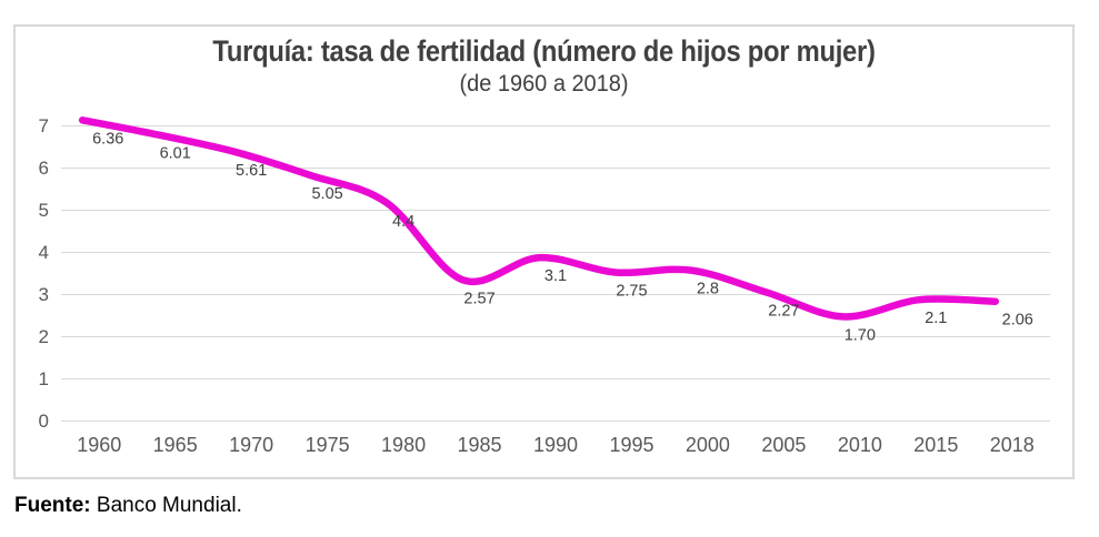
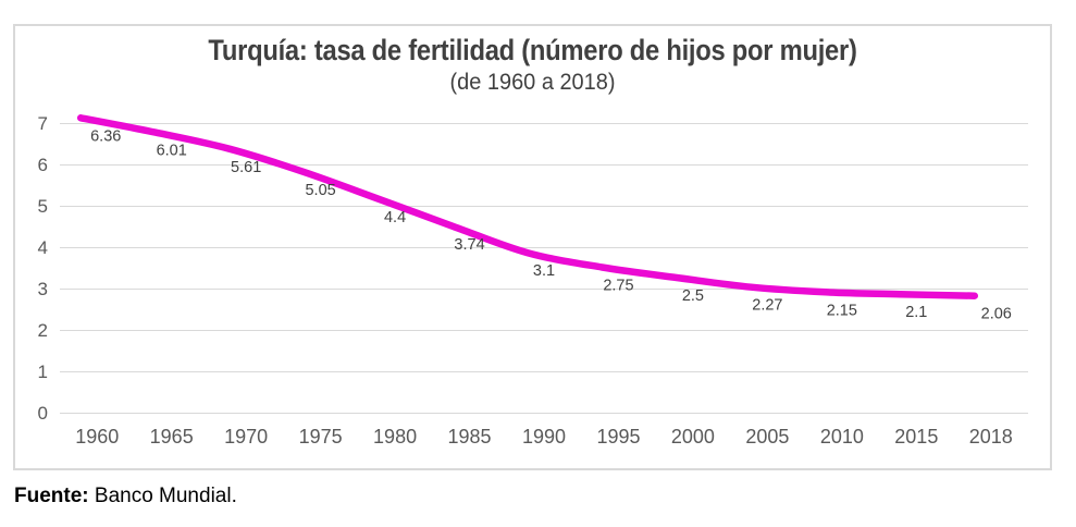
1985: 2.57 -> 3.74
2000: 2.8 -> 2.5
2010: 1.70 -> 2.15
